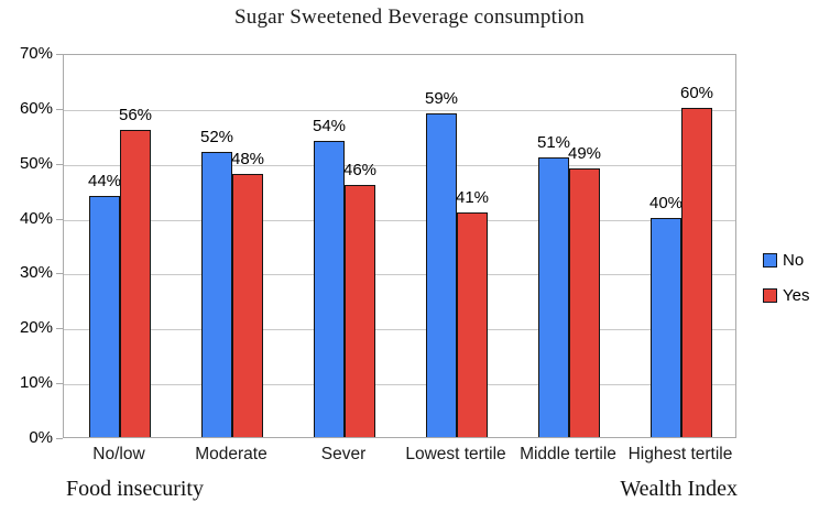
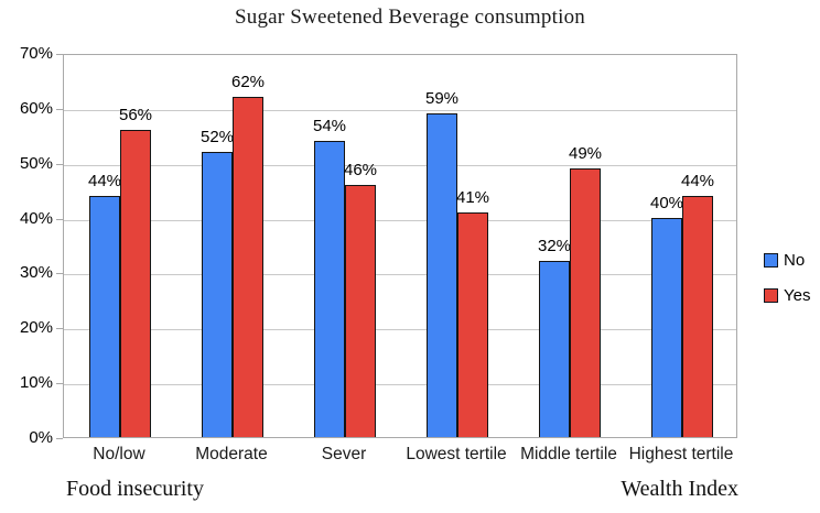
Yes/Moderate: 48% -> 62%
No/Middle tertile: 51% -> 32%
Yes/Highest tertile: 60% -> 44%
